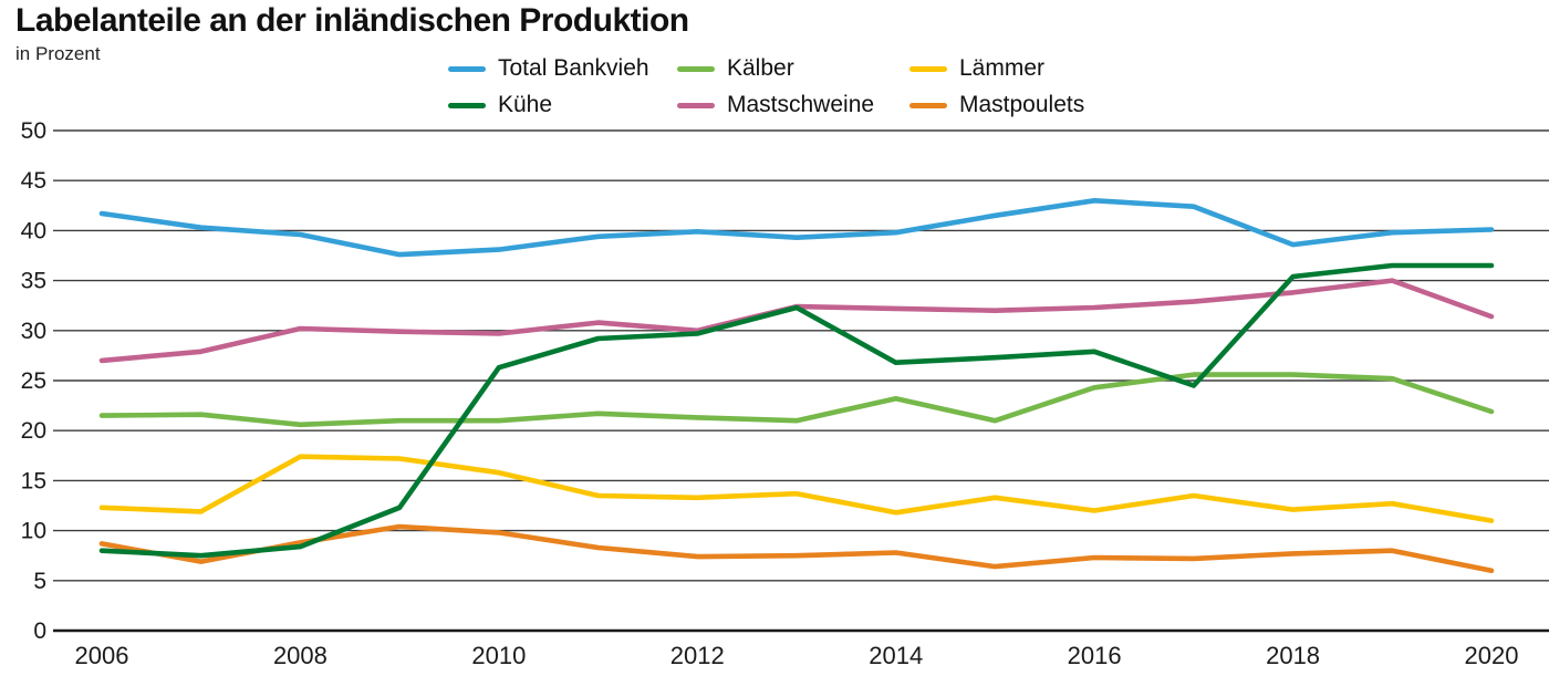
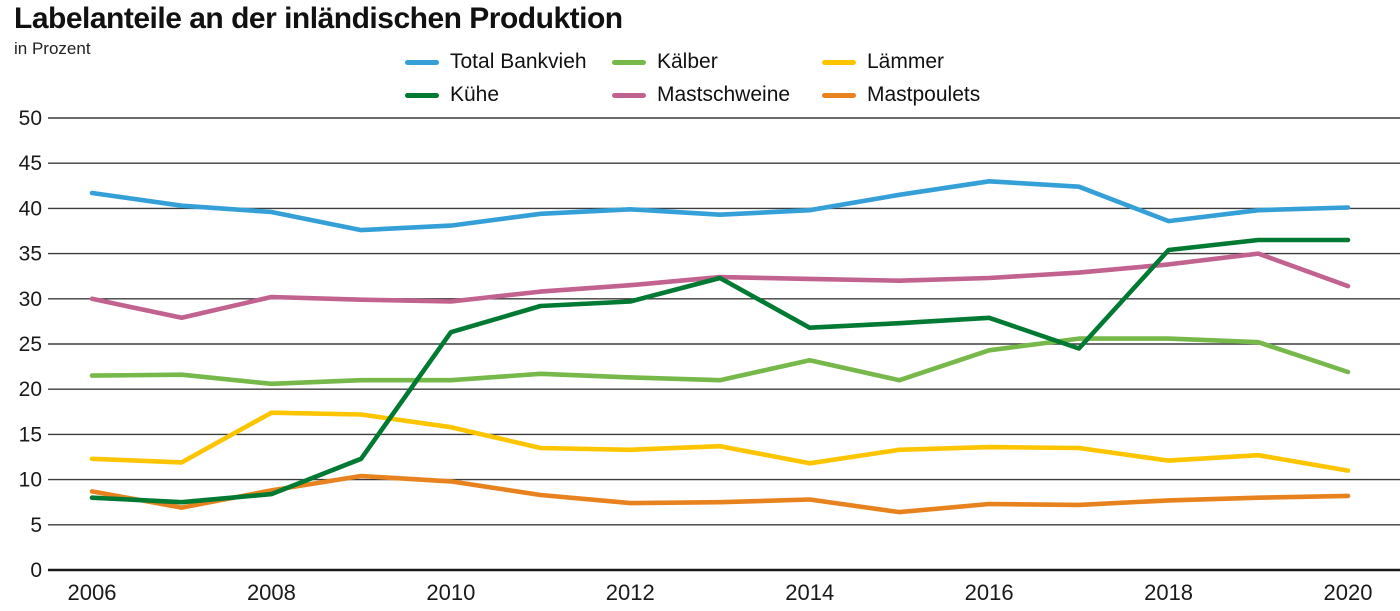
Mastschweine/2006: 27 -> 30
Mastschweine/2012: 30 -> 32
Lämmer/2016: 12 -> 14
Mastpoulets/2020: 6 -> 8
